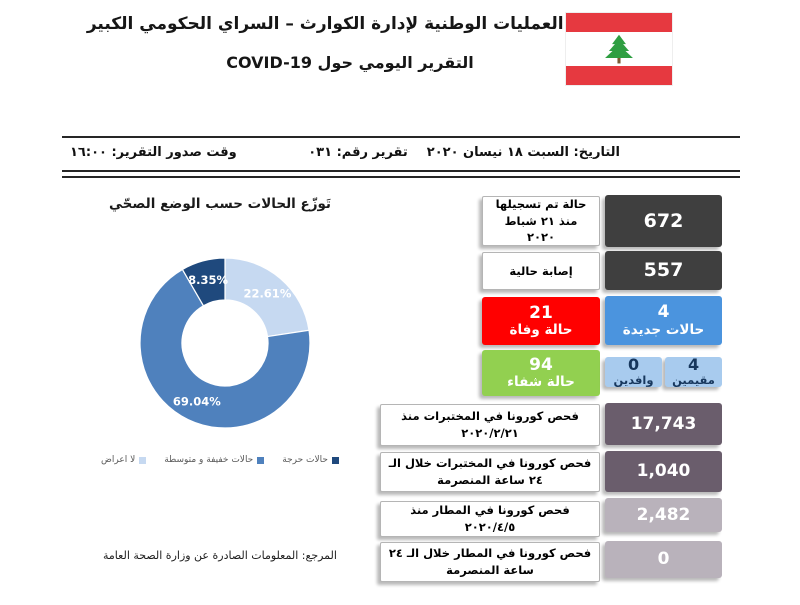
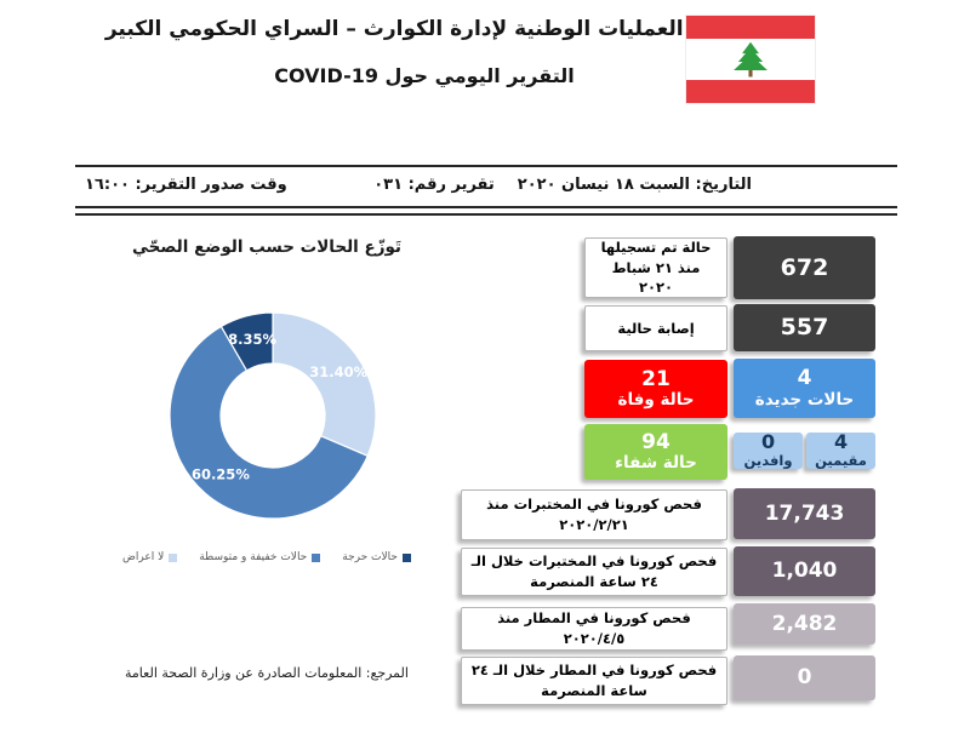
لا اعراض: 22.61% -> 31.40%
حالات خفيفة و متوسطة: 69.04% -> 60.25%
